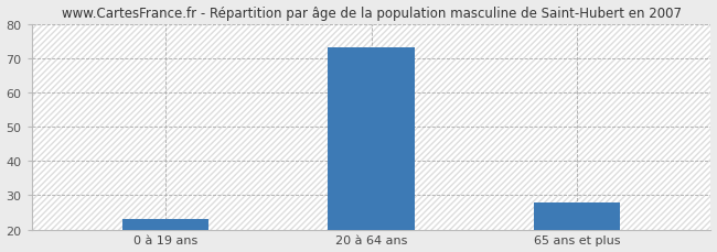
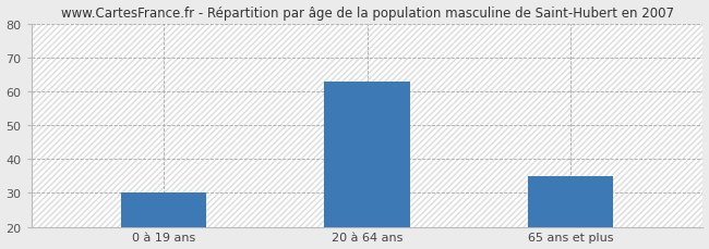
0 à 19 ans: 23 -> 30
20 à 64 ans: 73 -> 63
65 ans et plus: 28 -> 35
